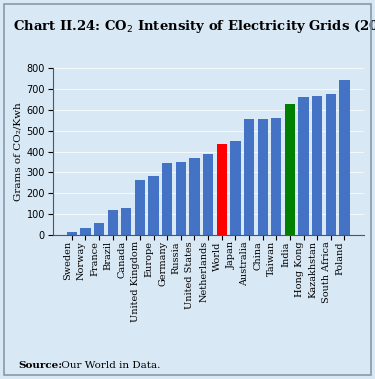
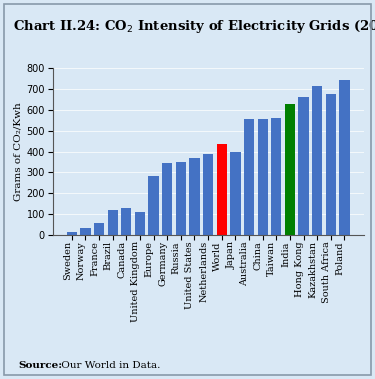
United Kingdom: 263 -> 110
Japan: 450 -> 400
Kazakhstan: 668 -> 715
